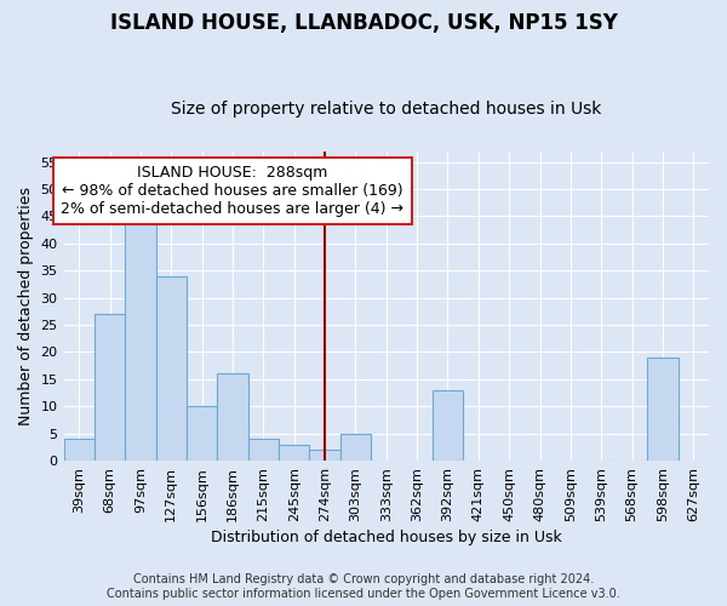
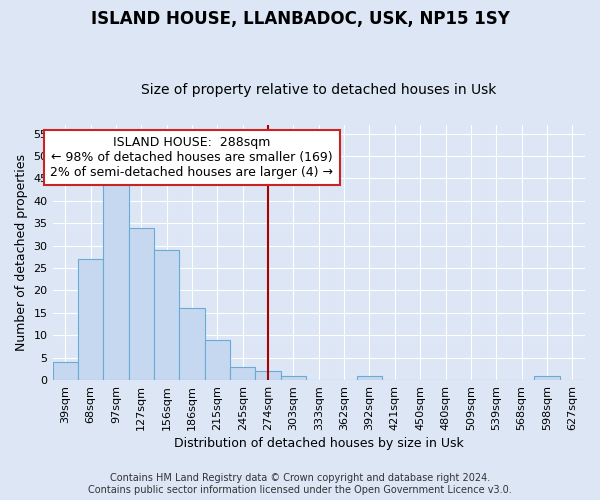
156sqm: 10 -> 29
215sqm: 4 -> 9
303sqm: 5 -> 1
392sqm: 13 -> 1
598sqm: 19 -> 1
